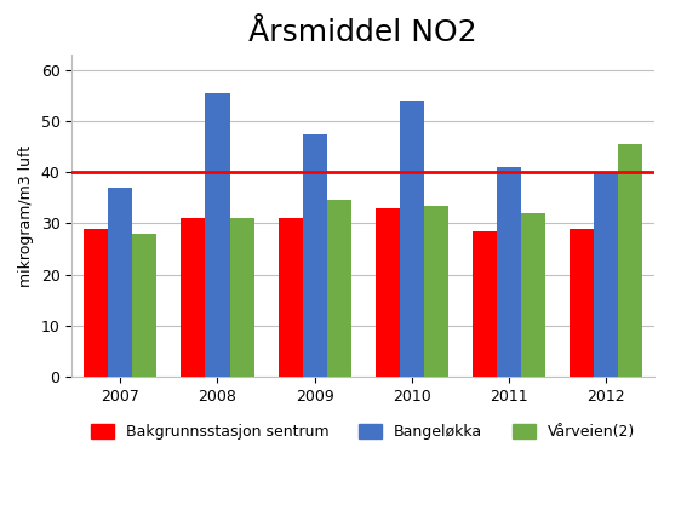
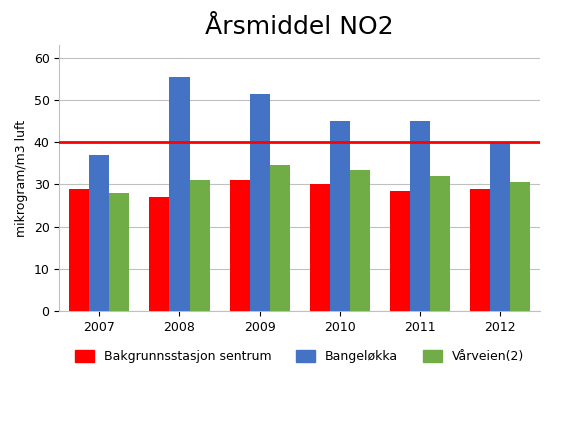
Bakgrunnsstasjon sentrum/2008: 31.0 -> 27.0
Bangeløkka/2009: 47.5 -> 51.5
Bakgrunnsstasjon sentrum/2010: 33.0 -> 30.0
Bangeløkka/2010: 54.0 -> 45.0
Bangeløkka/2011: 41.0 -> 45.0
Vårveien(2)/2012: 45.5 -> 30.5
